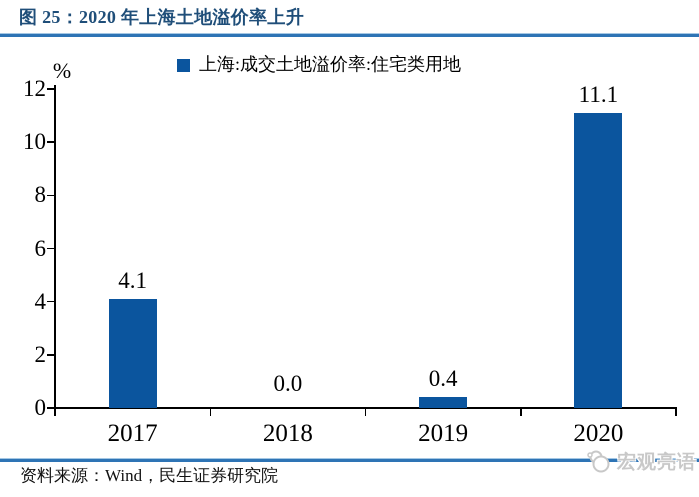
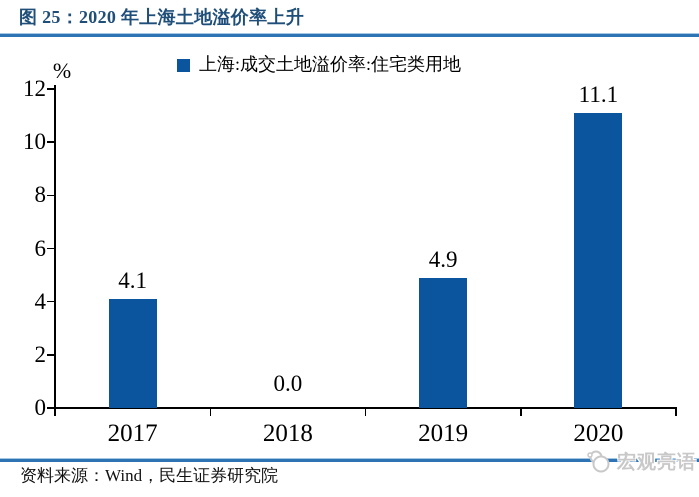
2019: 0.4 -> 4.9
